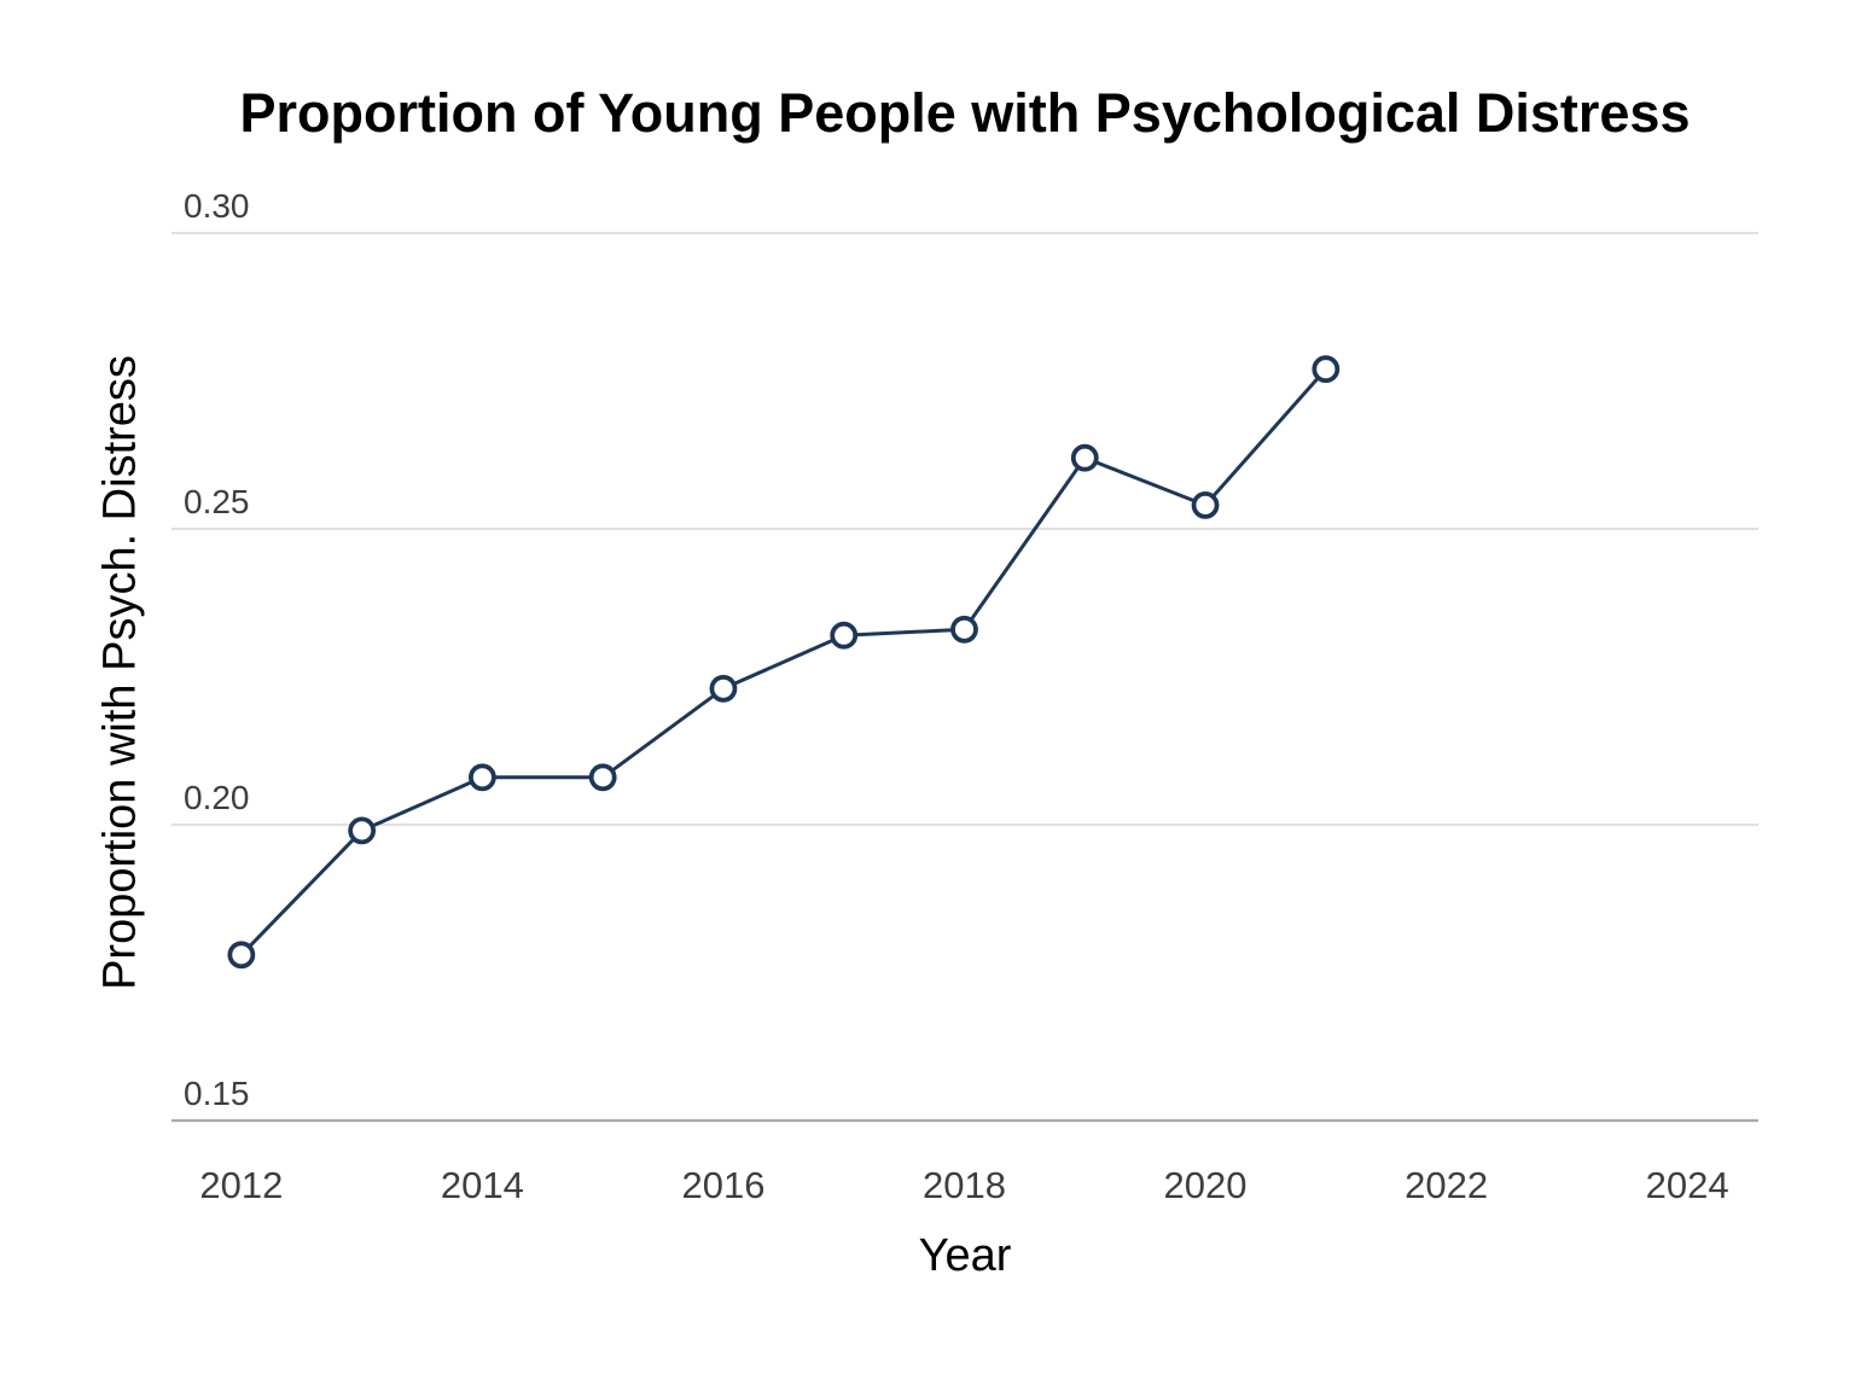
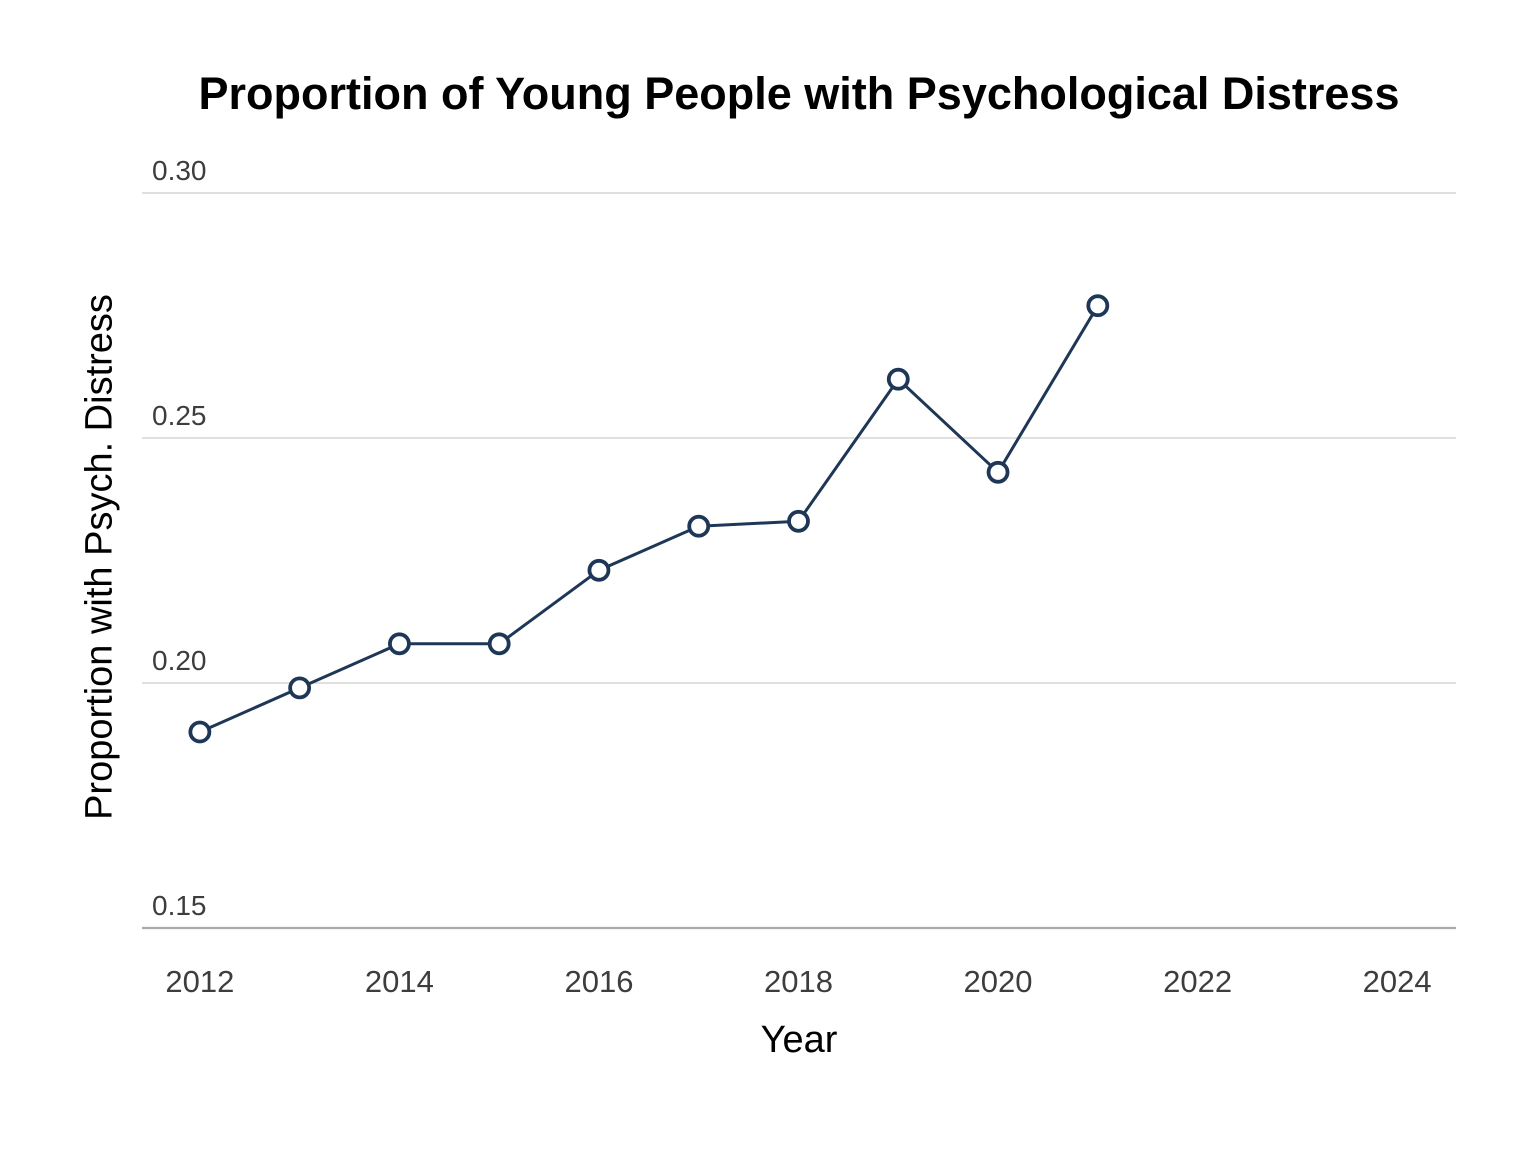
2012: 0.178 -> 0.190
2020: 0.254 -> 0.243
